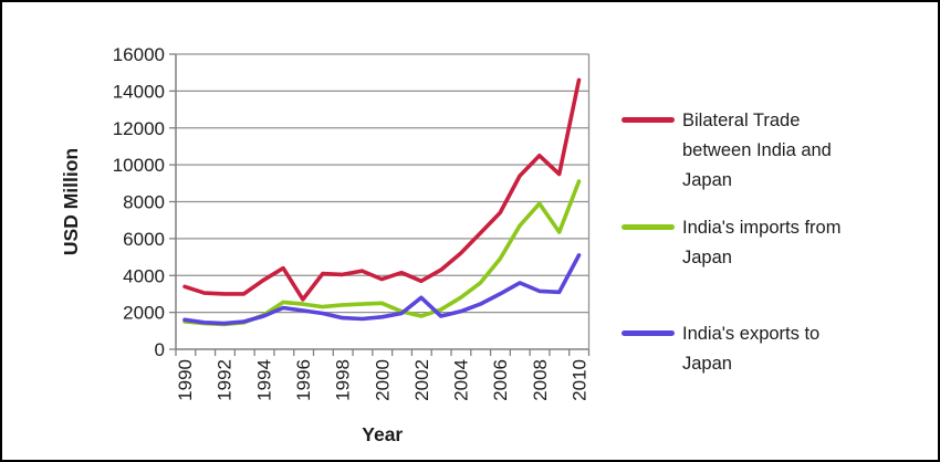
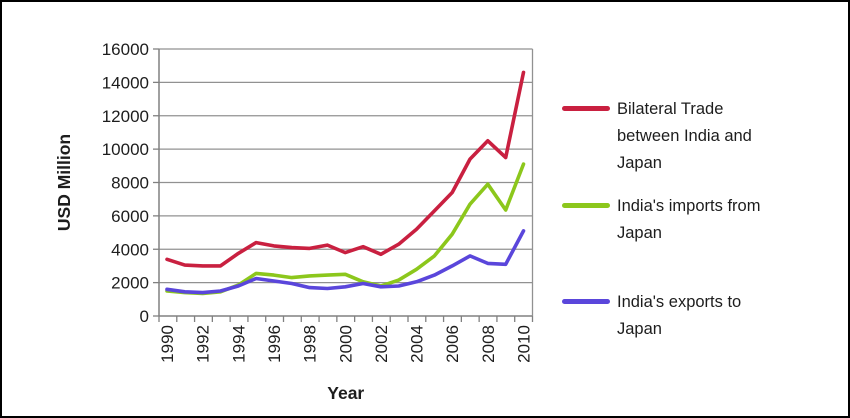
Bilateral Trade between India and Japan/1996: 2700 -> 4200
India's exports to Japan/2002: 2800 -> 1800
